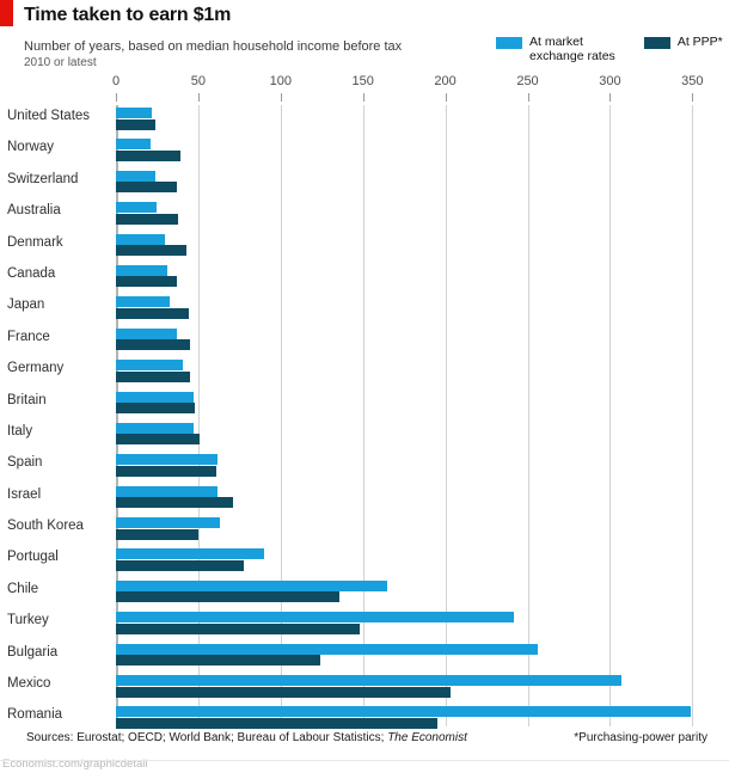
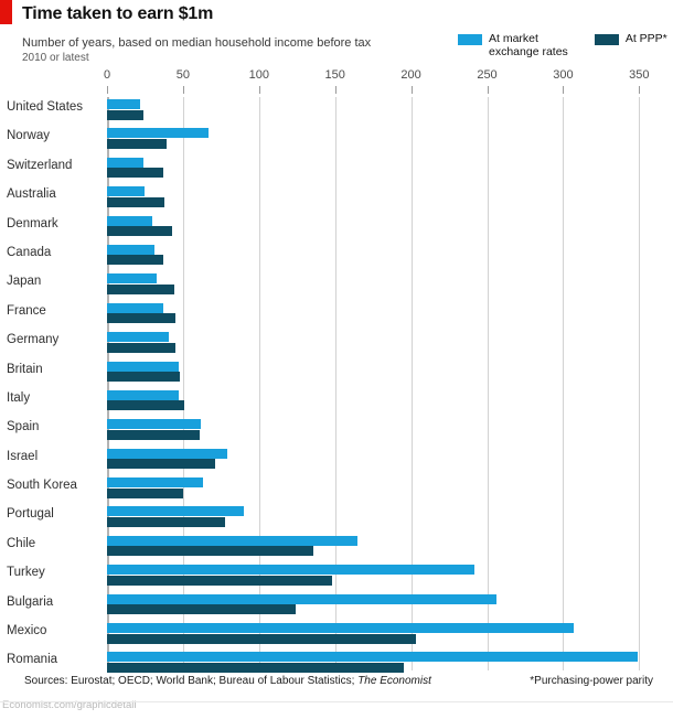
At market exchange rates/Norway: 21 -> 67
At market exchange rates/Israel: 62 -> 79
